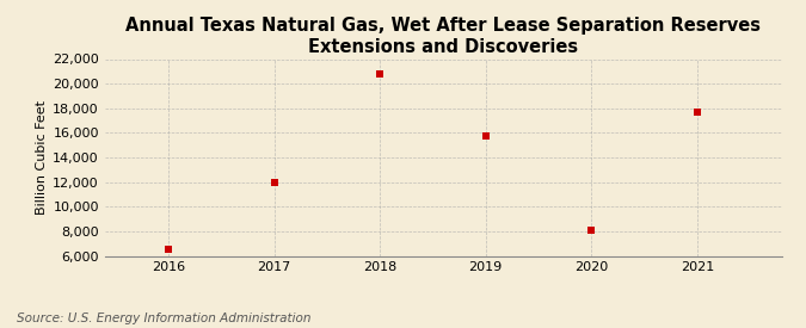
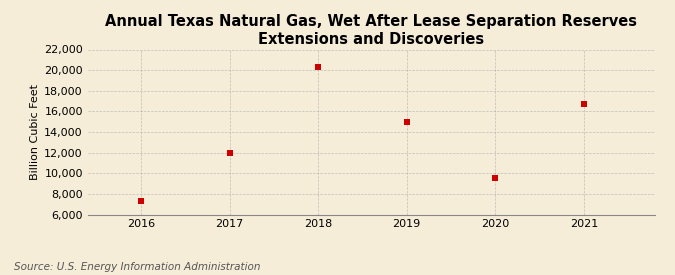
2016: 6,500 -> 7,300
2018: 20,800 -> 20,300
2019: 15,700 -> 15,000
2020: 8,100 -> 9,500
2021: 17,700 -> 16,700
